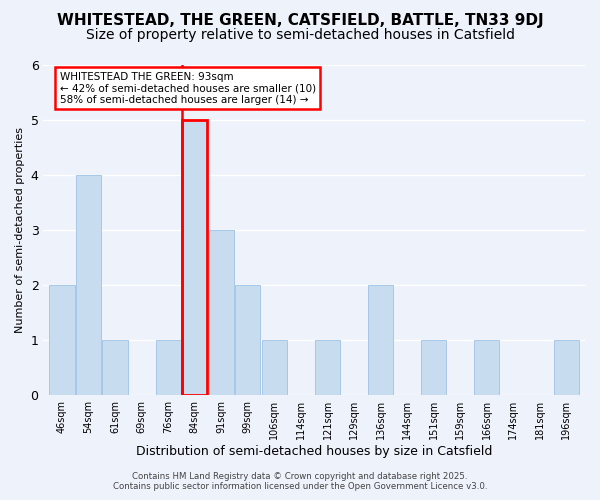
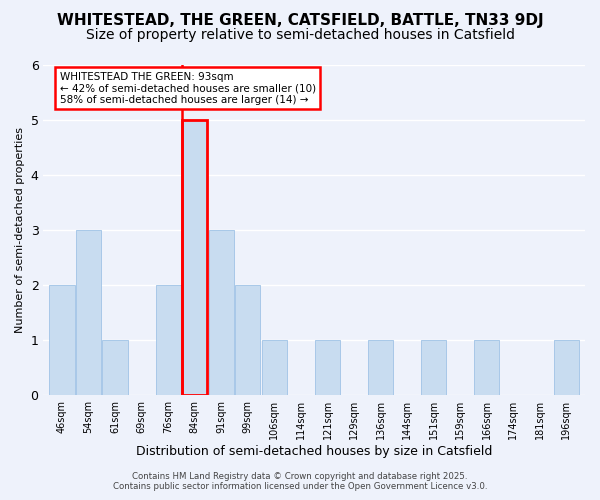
54sqm: 4 -> 3
76sqm: 1 -> 2
136sqm: 2 -> 1
